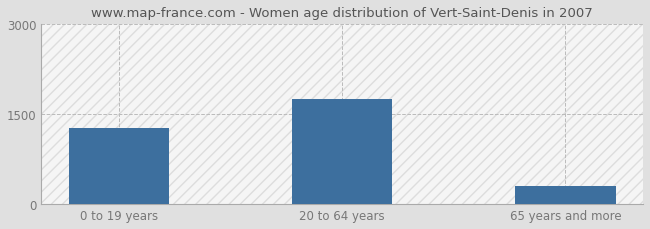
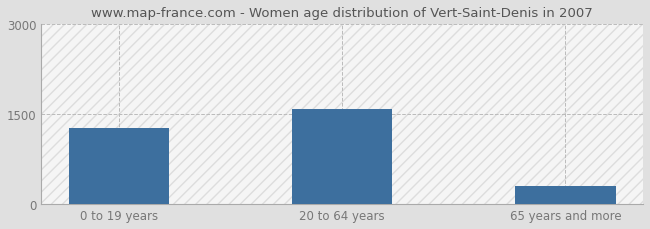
20 to 64 years: 1750 -> 1580
